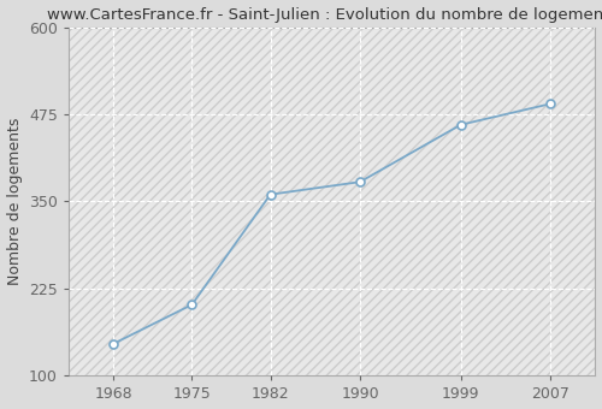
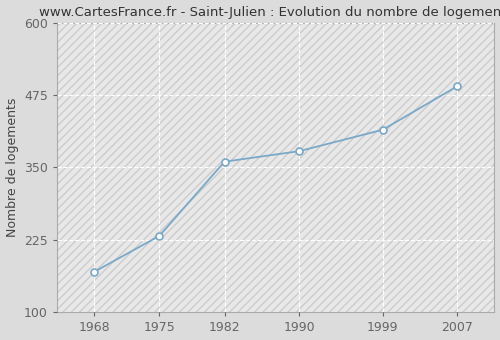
1968: 146 -> 170
1975: 202 -> 232
1999: 460 -> 415
